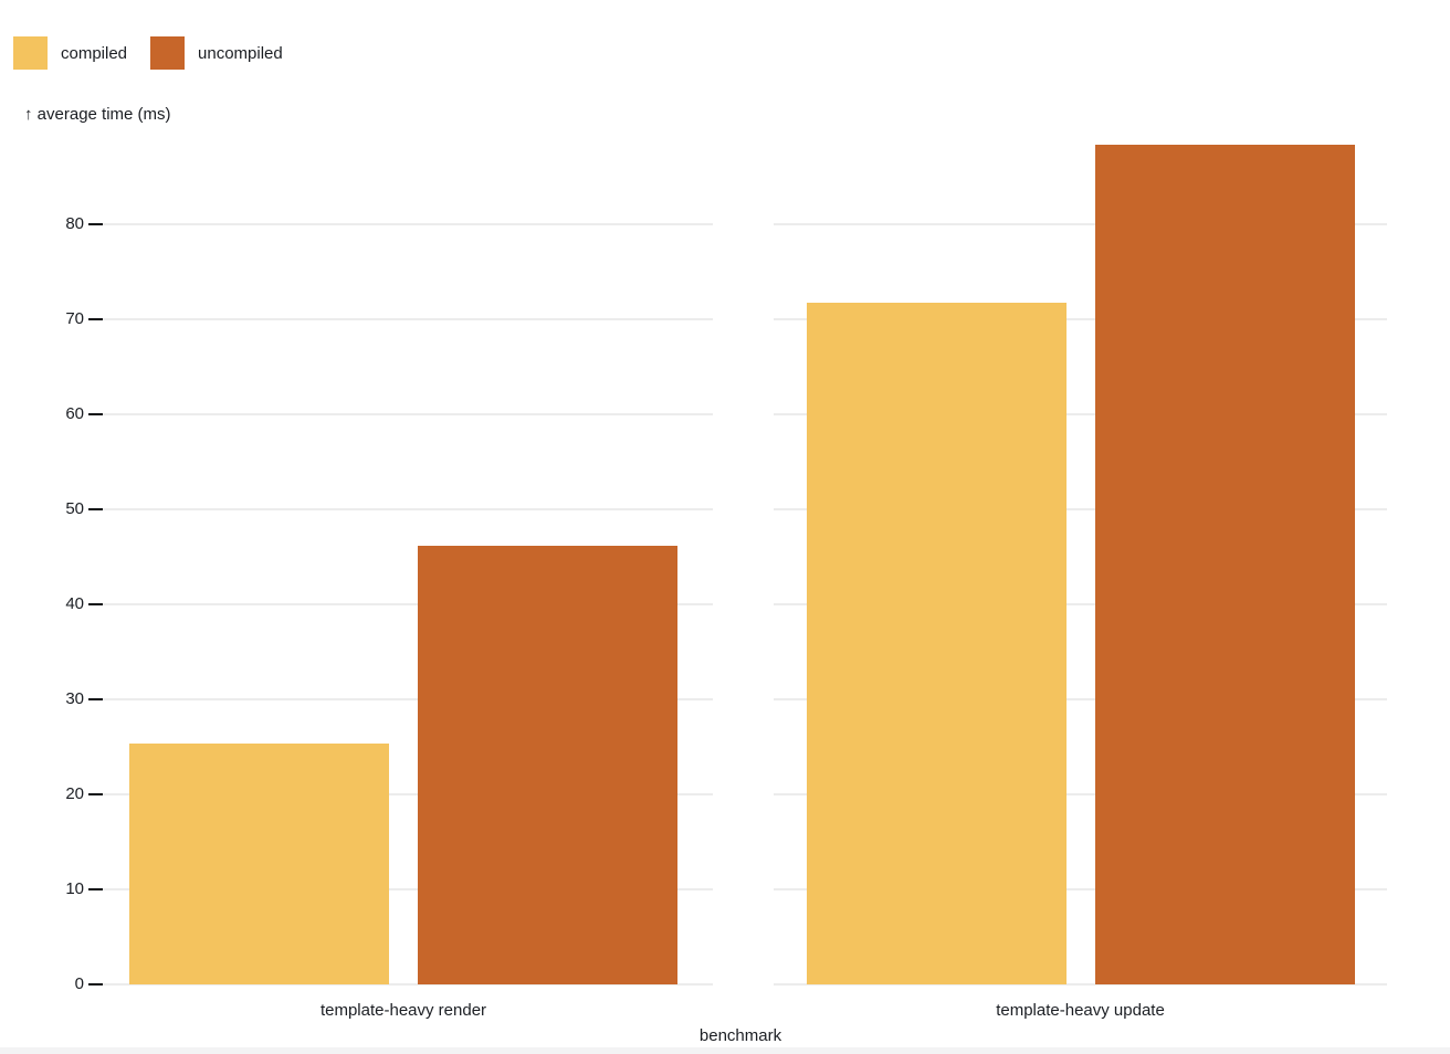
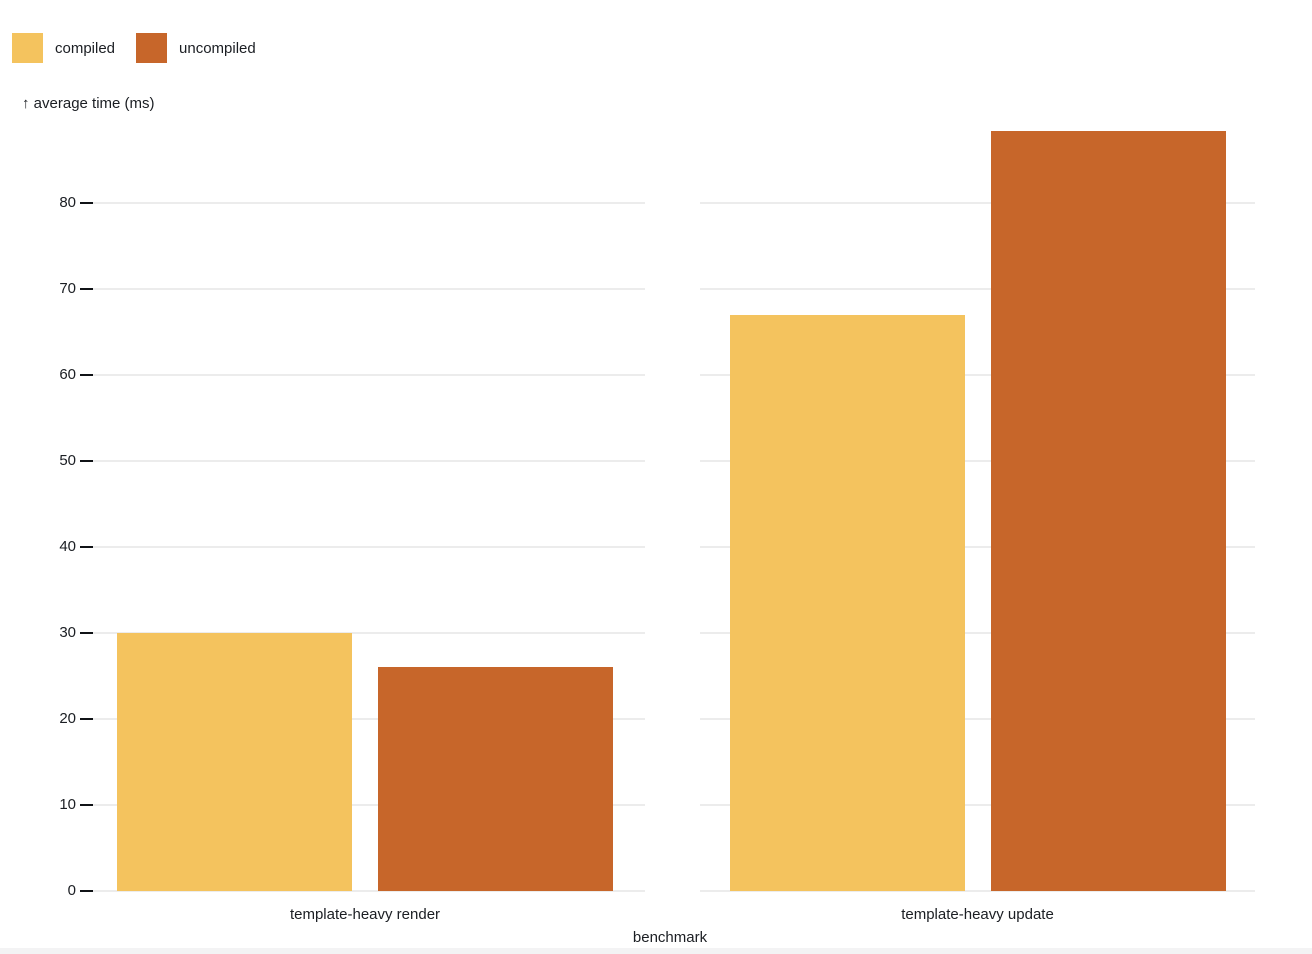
compiled/template-heavy render: 25 -> 30
uncompiled/template-heavy render: 46 -> 26
compiled/template-heavy update: 72 -> 67
